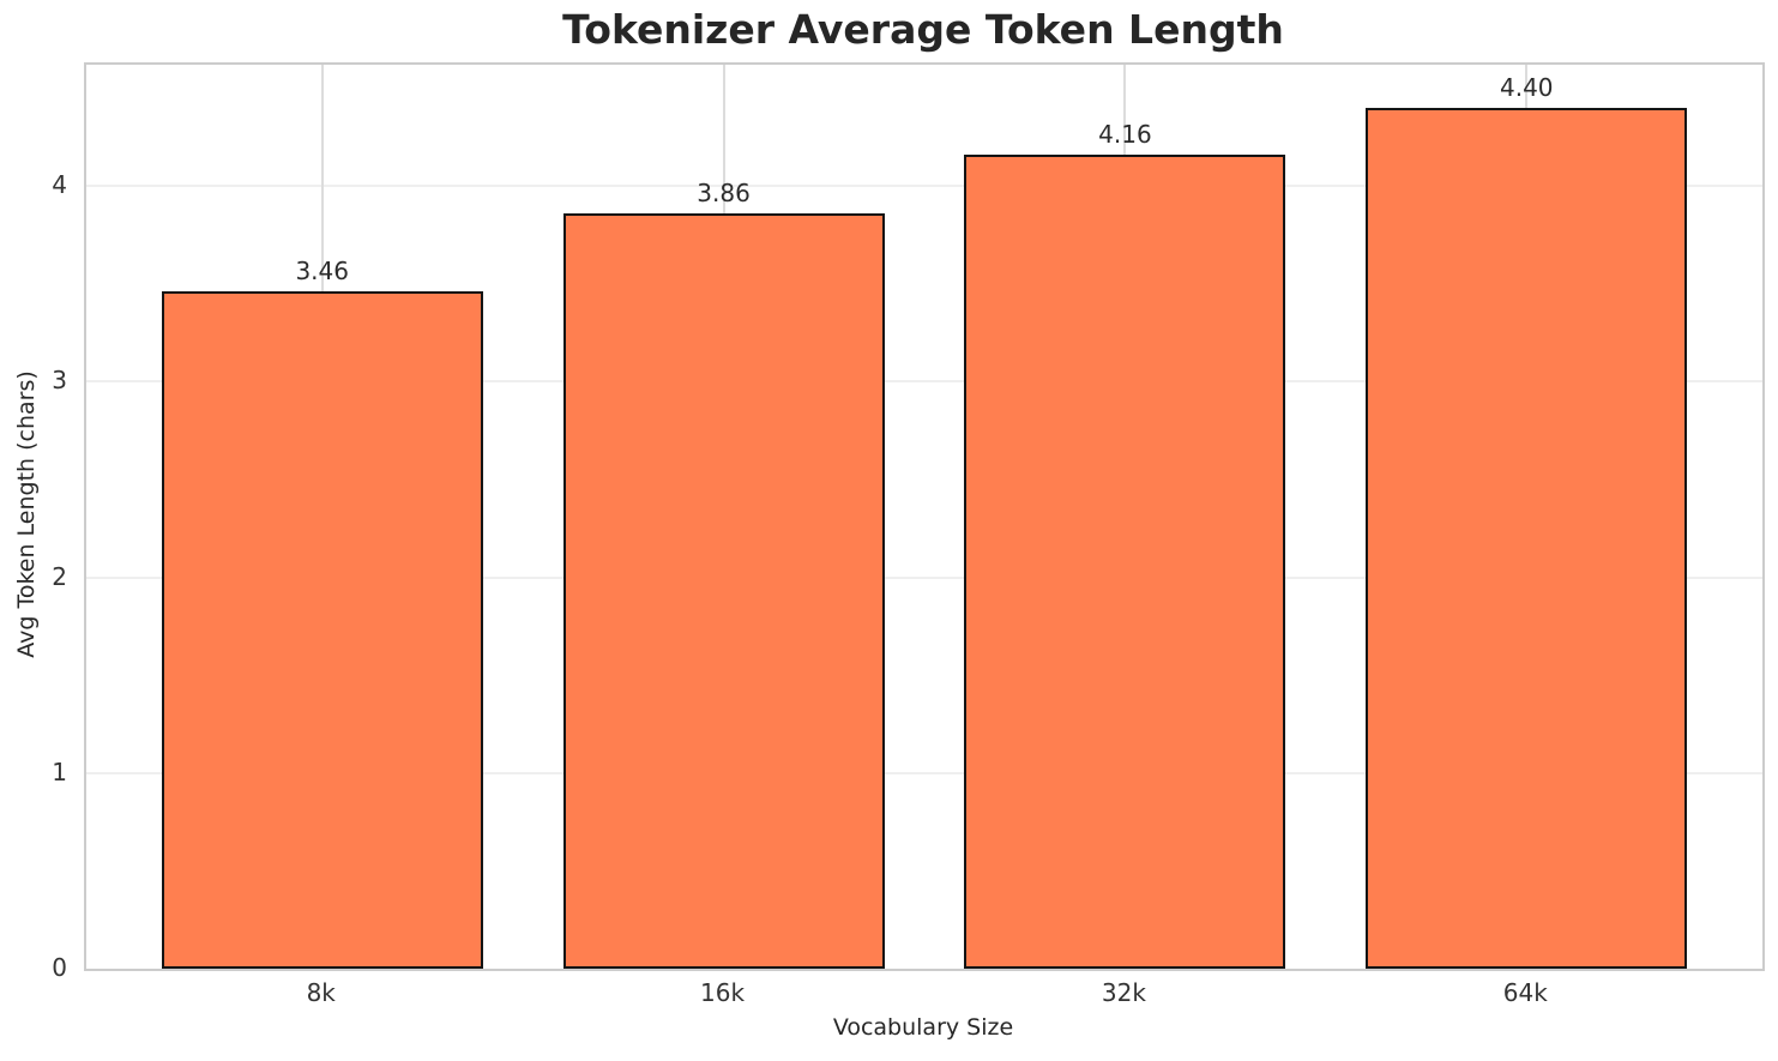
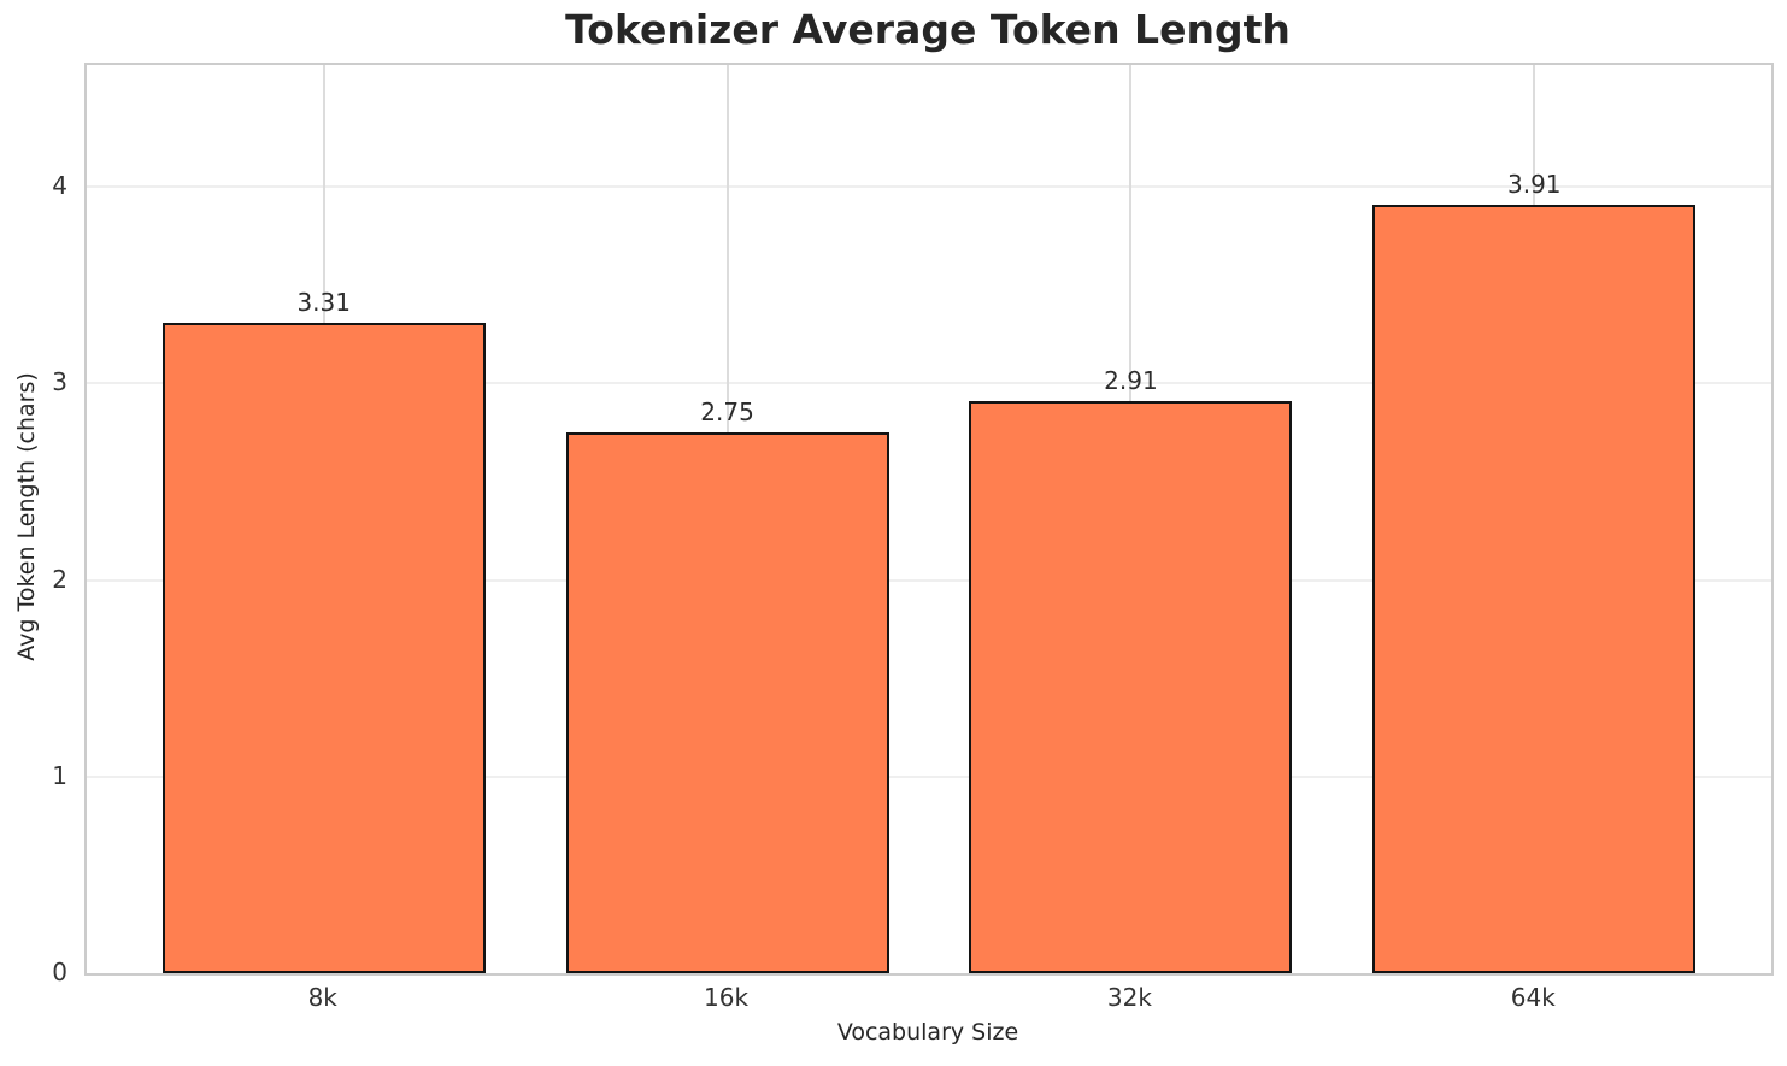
8k: 3.46 -> 3.31
16k: 3.86 -> 2.75
32k: 4.16 -> 2.91
64k: 4.40 -> 3.91
